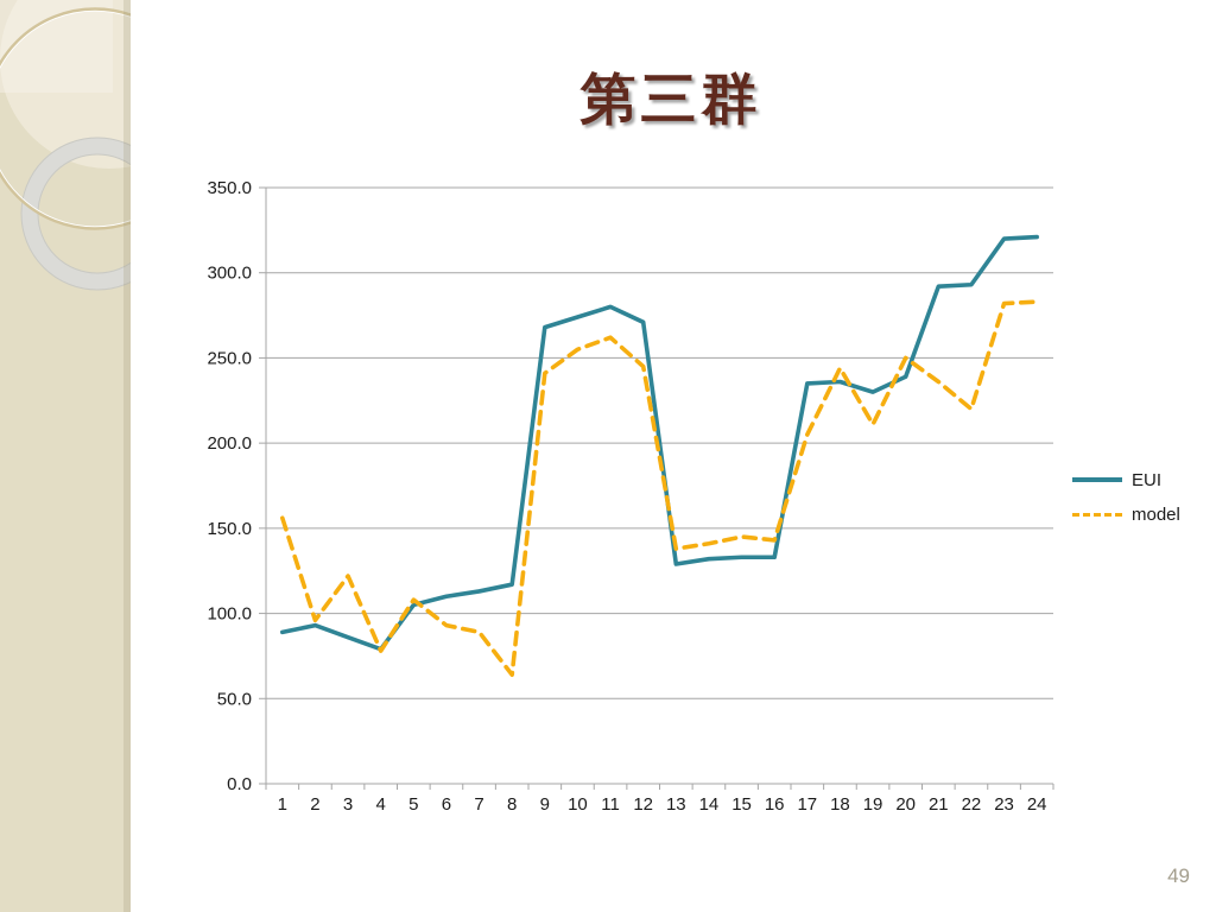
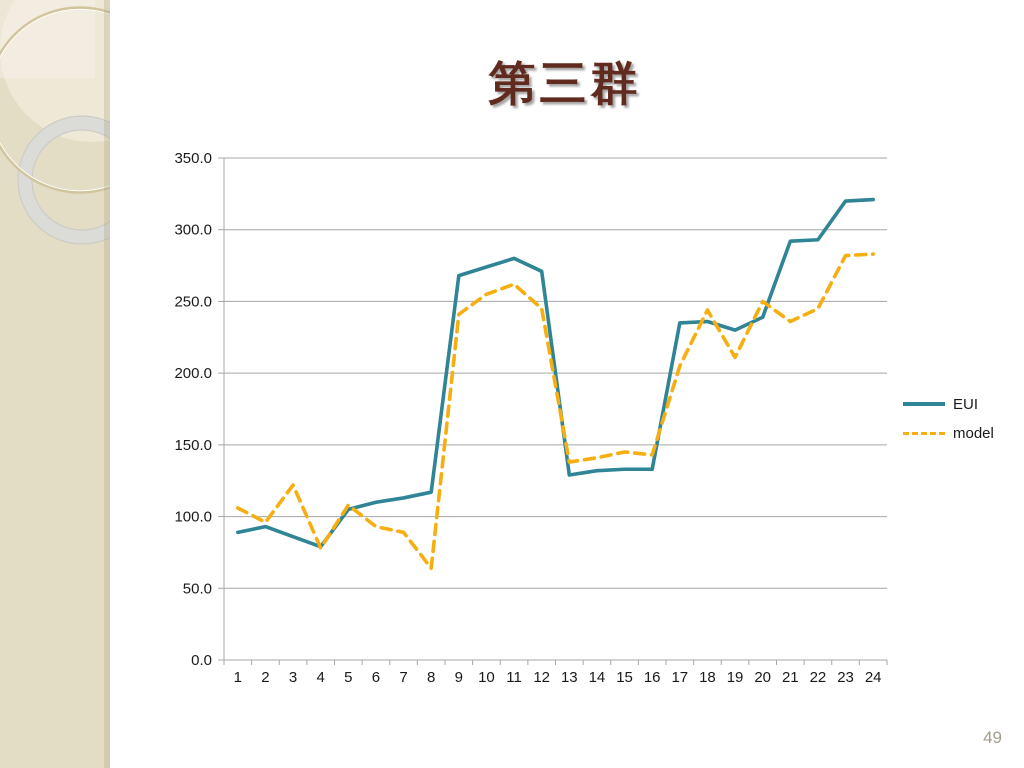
model/1: 156 -> 106
model/22: 220 -> 245
